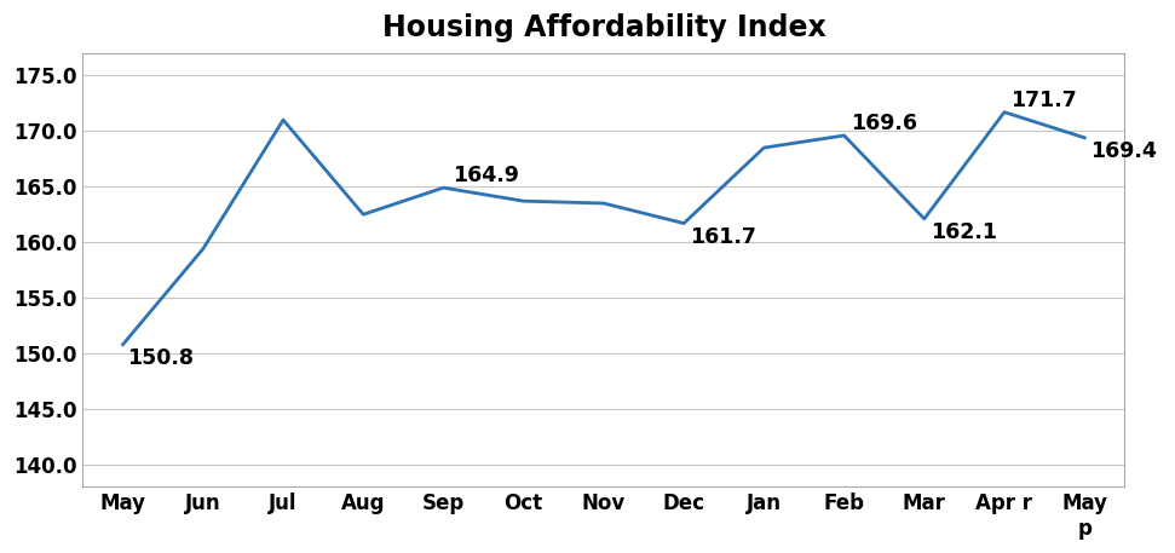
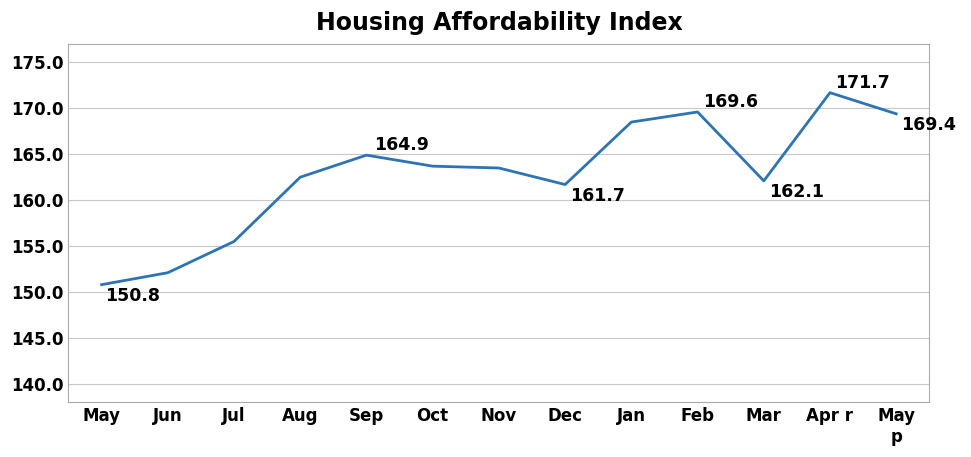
Jun: 159.4 -> 152.1
Jul: 171.0 -> 155.5
